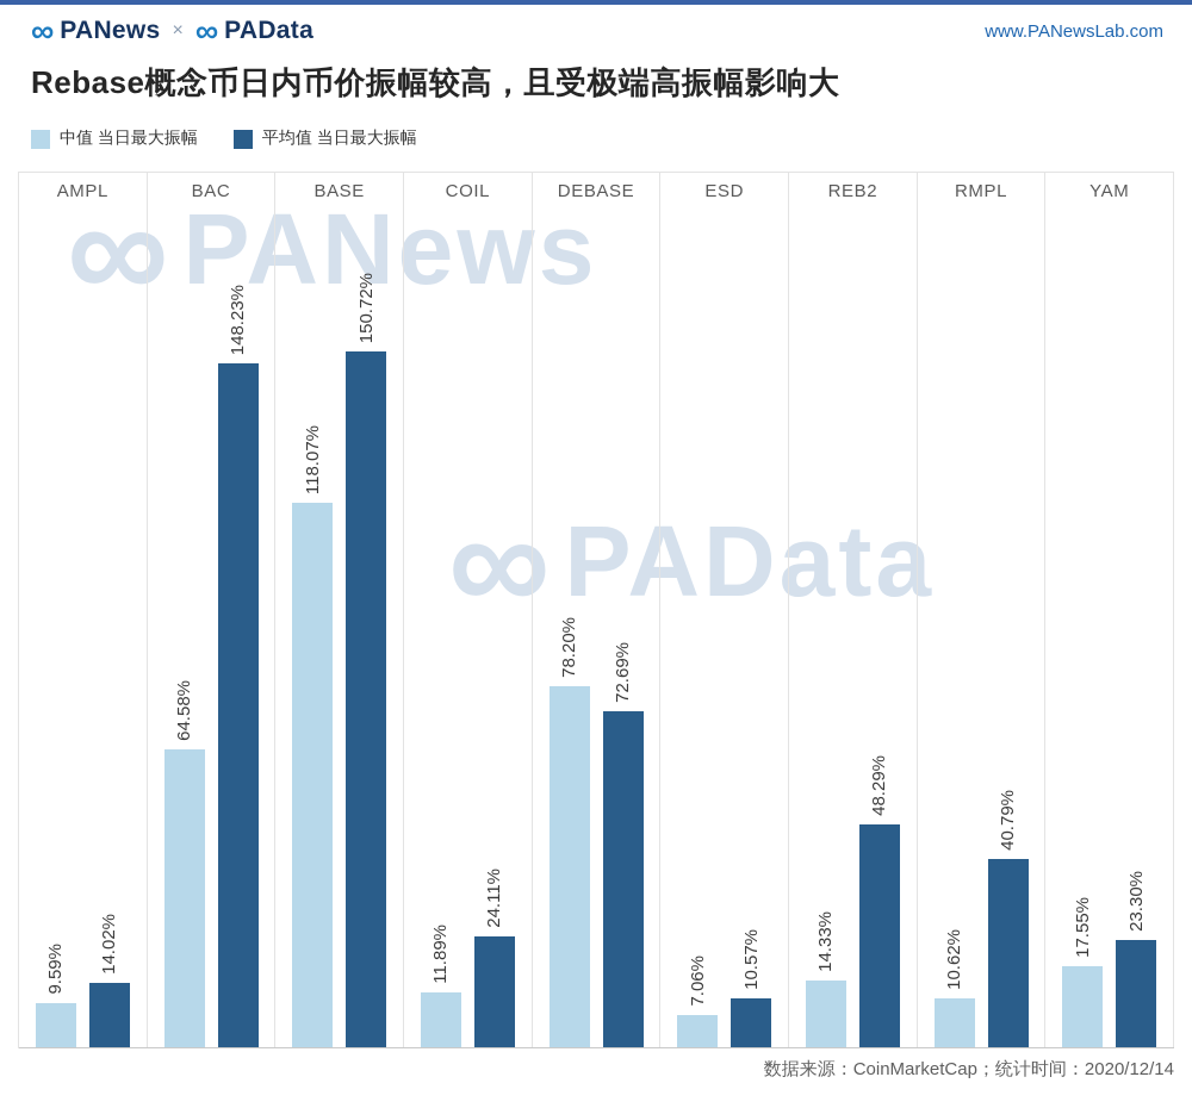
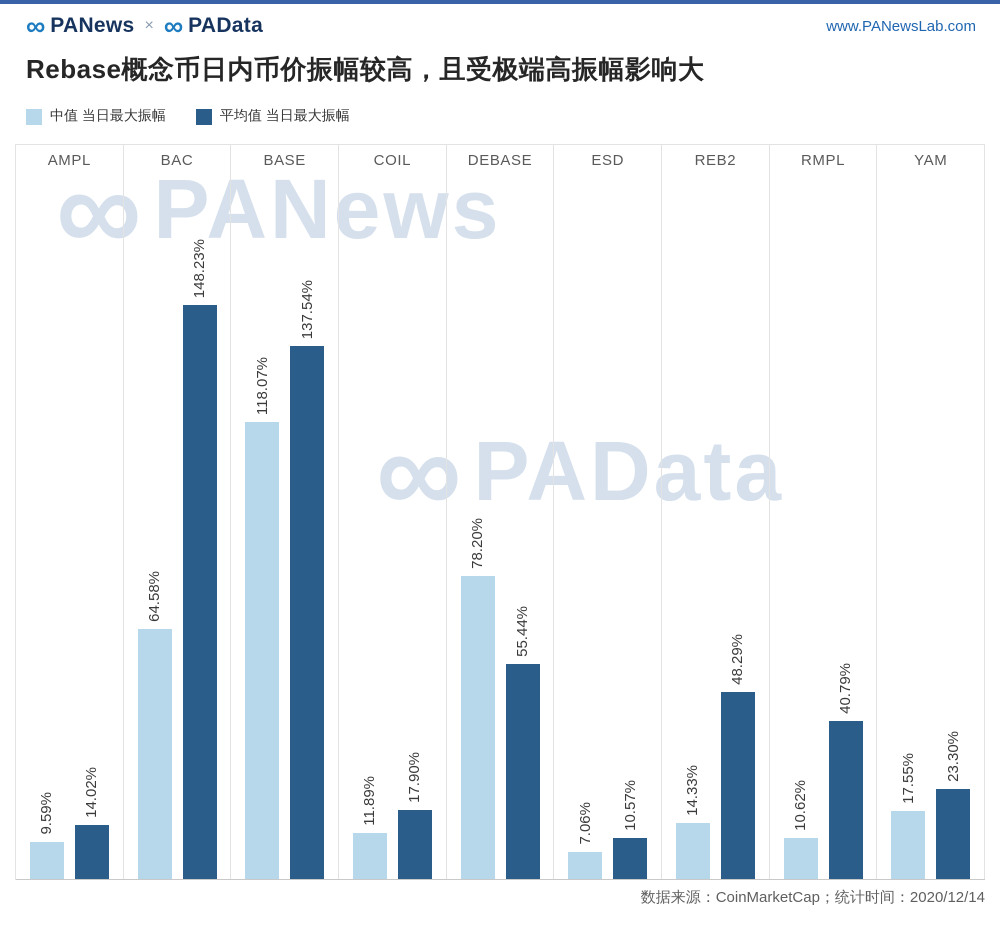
平均值 当日最大振幅/BASE: 150.72% -> 137.54%
平均值 当日最大振幅/COIL: 24.11% -> 17.90%
平均值 当日最大振幅/DEBASE: 72.69% -> 55.44%
